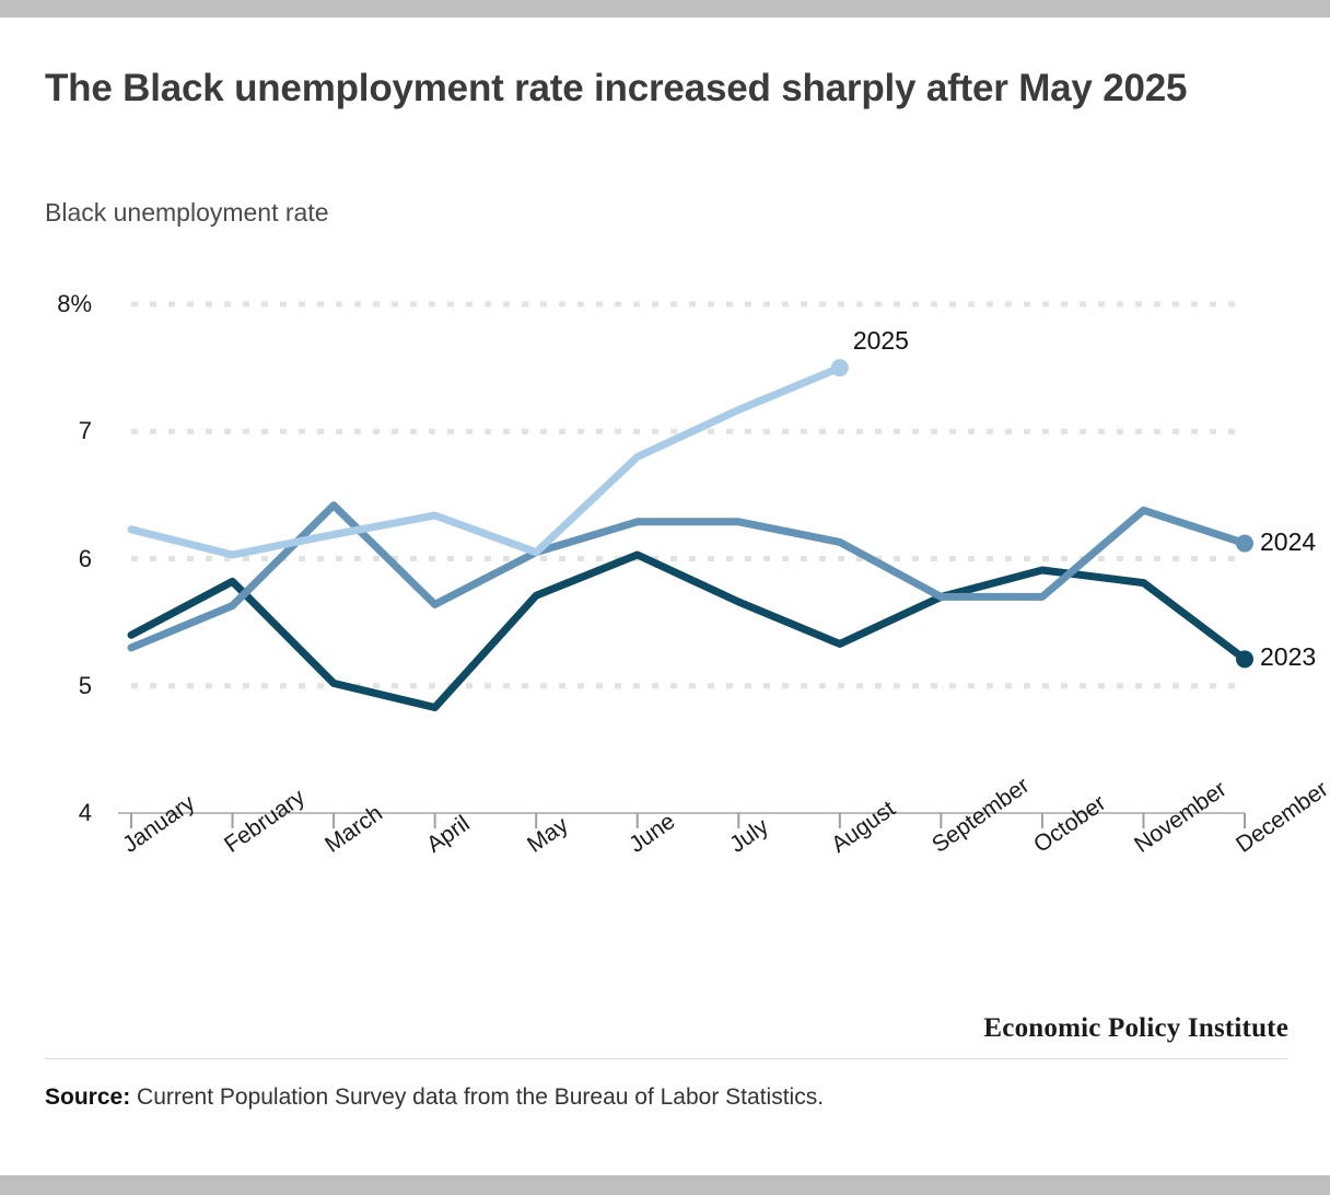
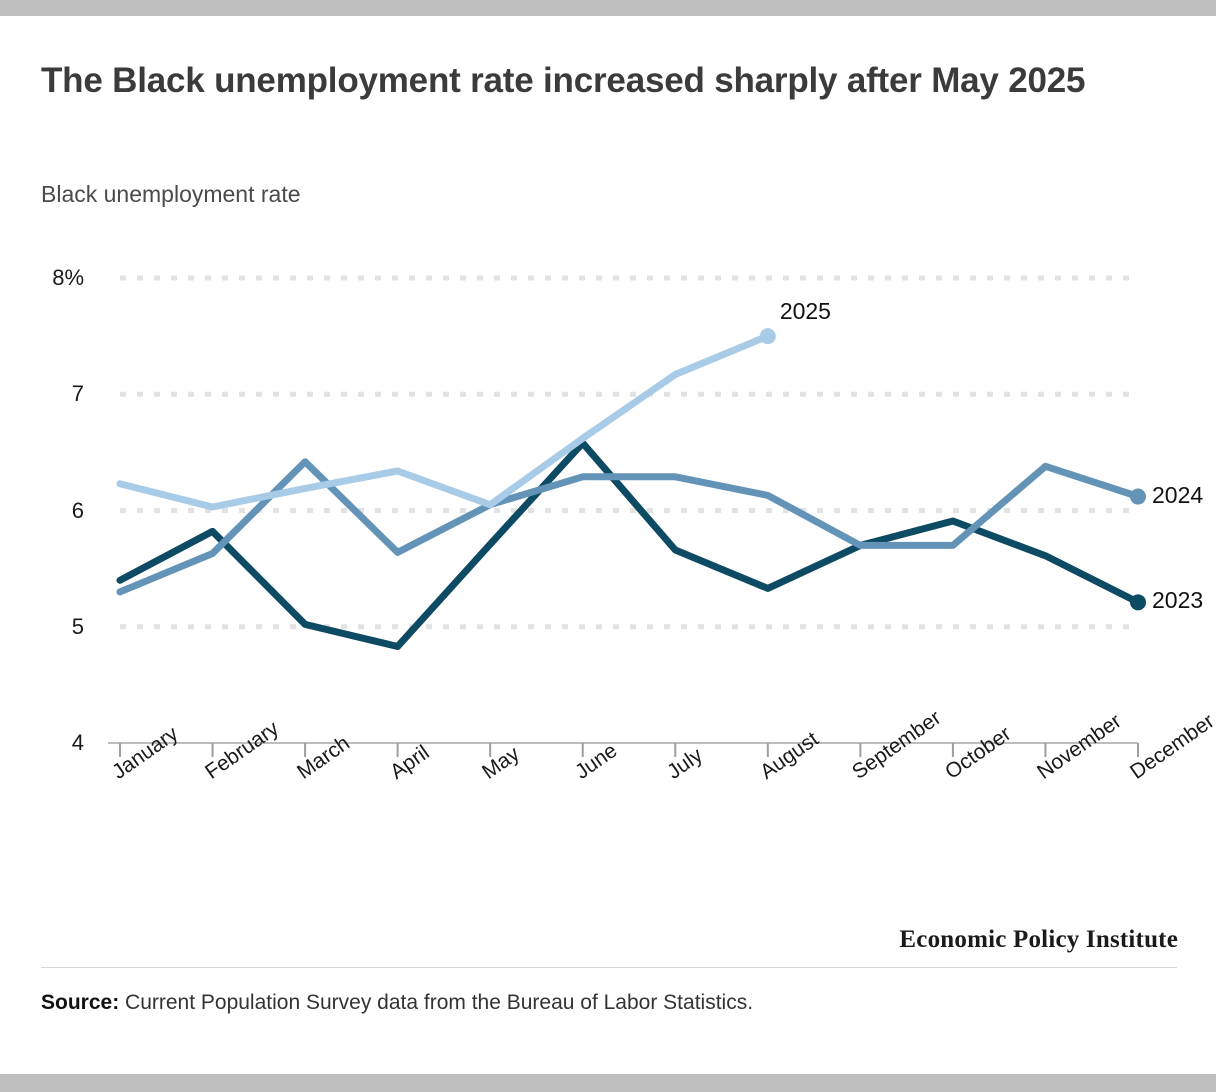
2023/June: 6.03% -> 6.58%
2025/June: 6.80% -> 6.62%
2023/November: 5.81% -> 5.61%
